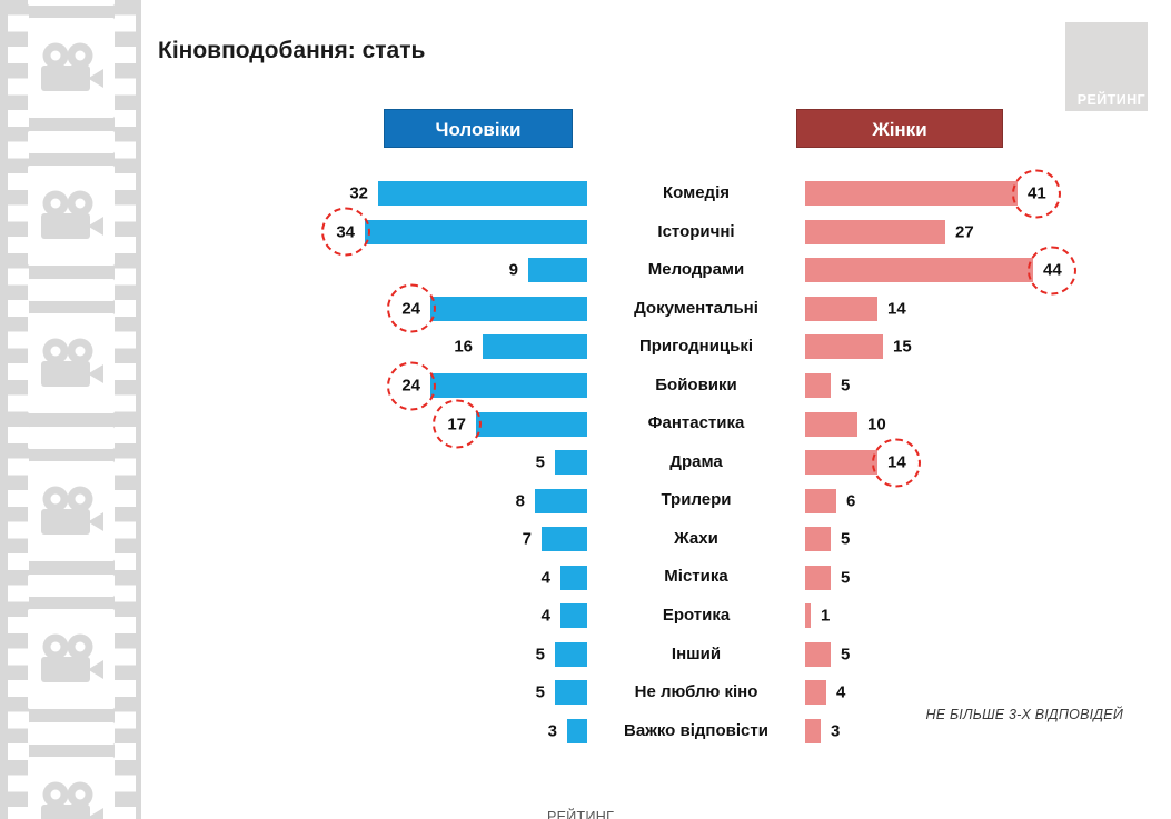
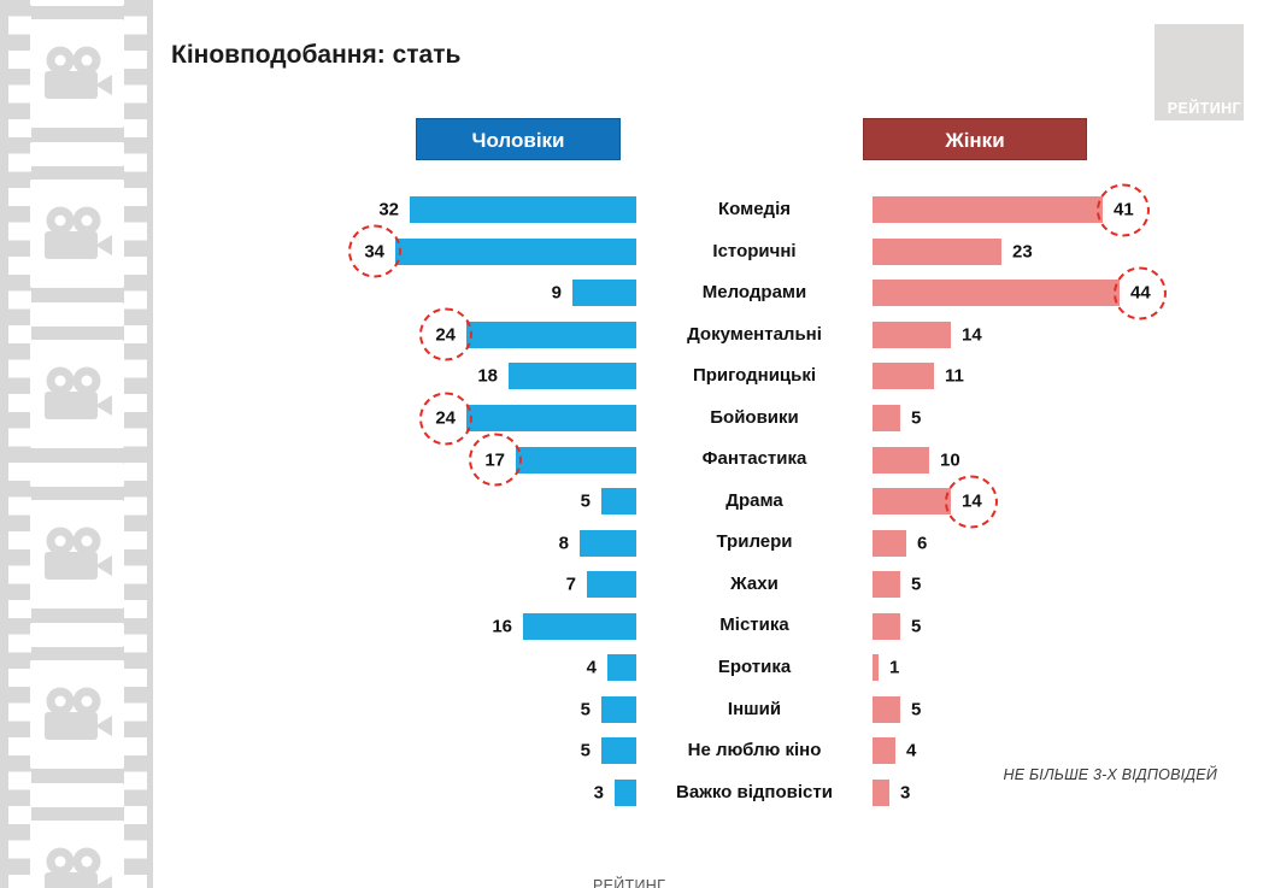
Жінки/Історичні: 27 -> 23
Чоловіки/Пригодницькі: 16 -> 18
Жінки/Пригодницькі: 15 -> 11
Чоловіки/Містика: 4 -> 16
